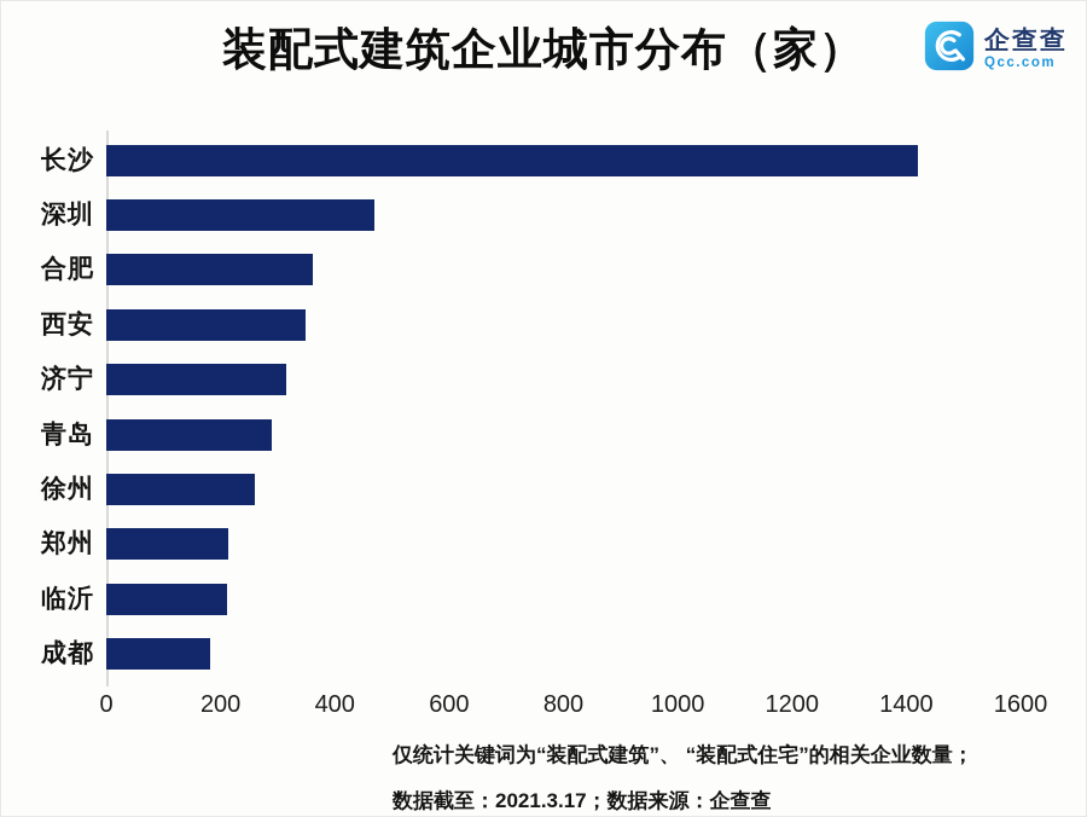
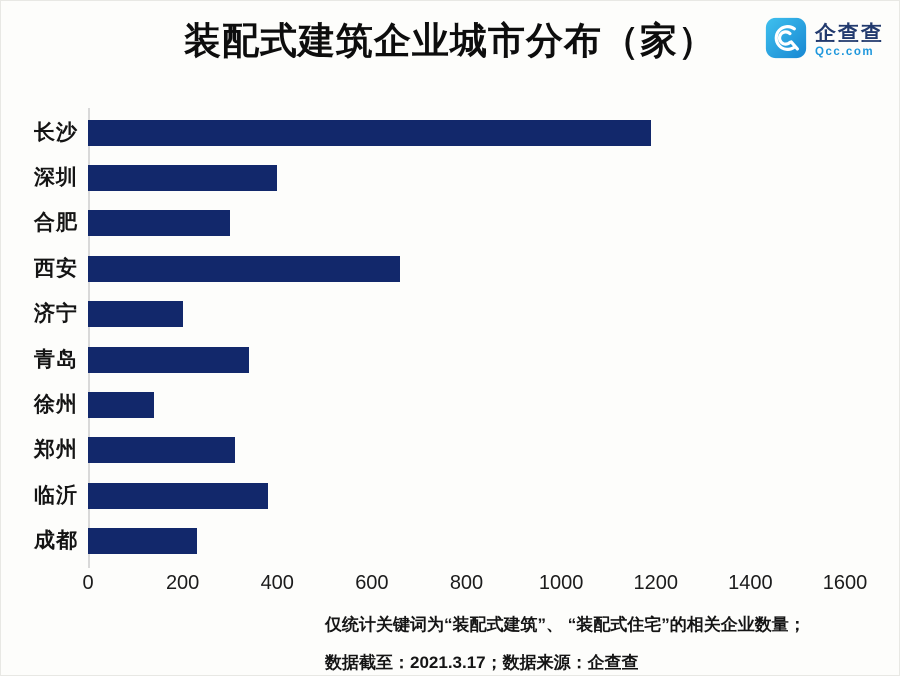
长沙: 1420 -> 1190
深圳: 470 -> 400
合肥: 360 -> 300
西安: 350 -> 660
济宁: 320 -> 200
青岛: 290 -> 340
徐州: 260 -> 140
郑州: 210 -> 310
临沂: 210 -> 380
成都: 180 -> 230
